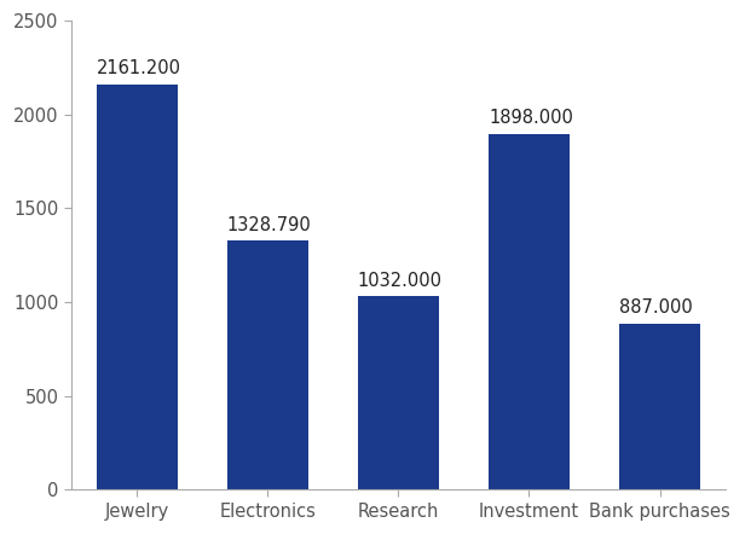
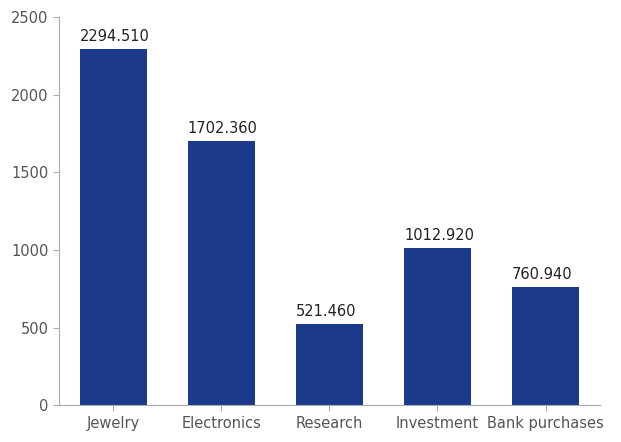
Jewelry: 2161.200 -> 2294.510
Electronics: 1328.790 -> 1702.360
Research: 1032.000 -> 521.460
Investment: 1898.000 -> 1012.920
Bank purchases: 887.000 -> 760.940
